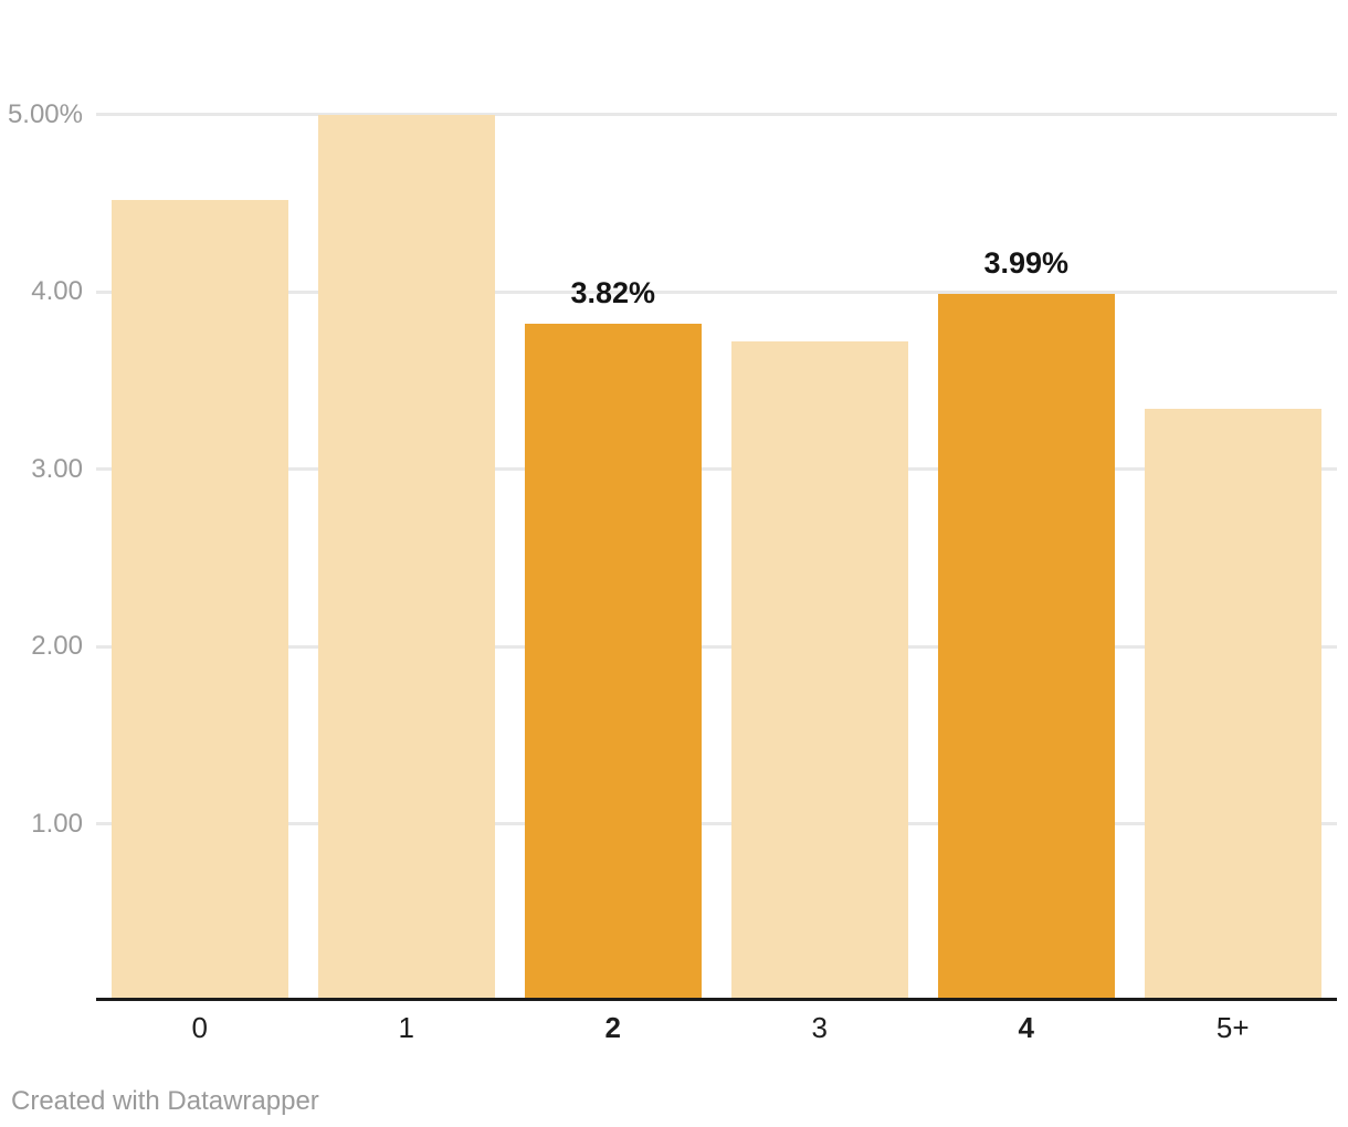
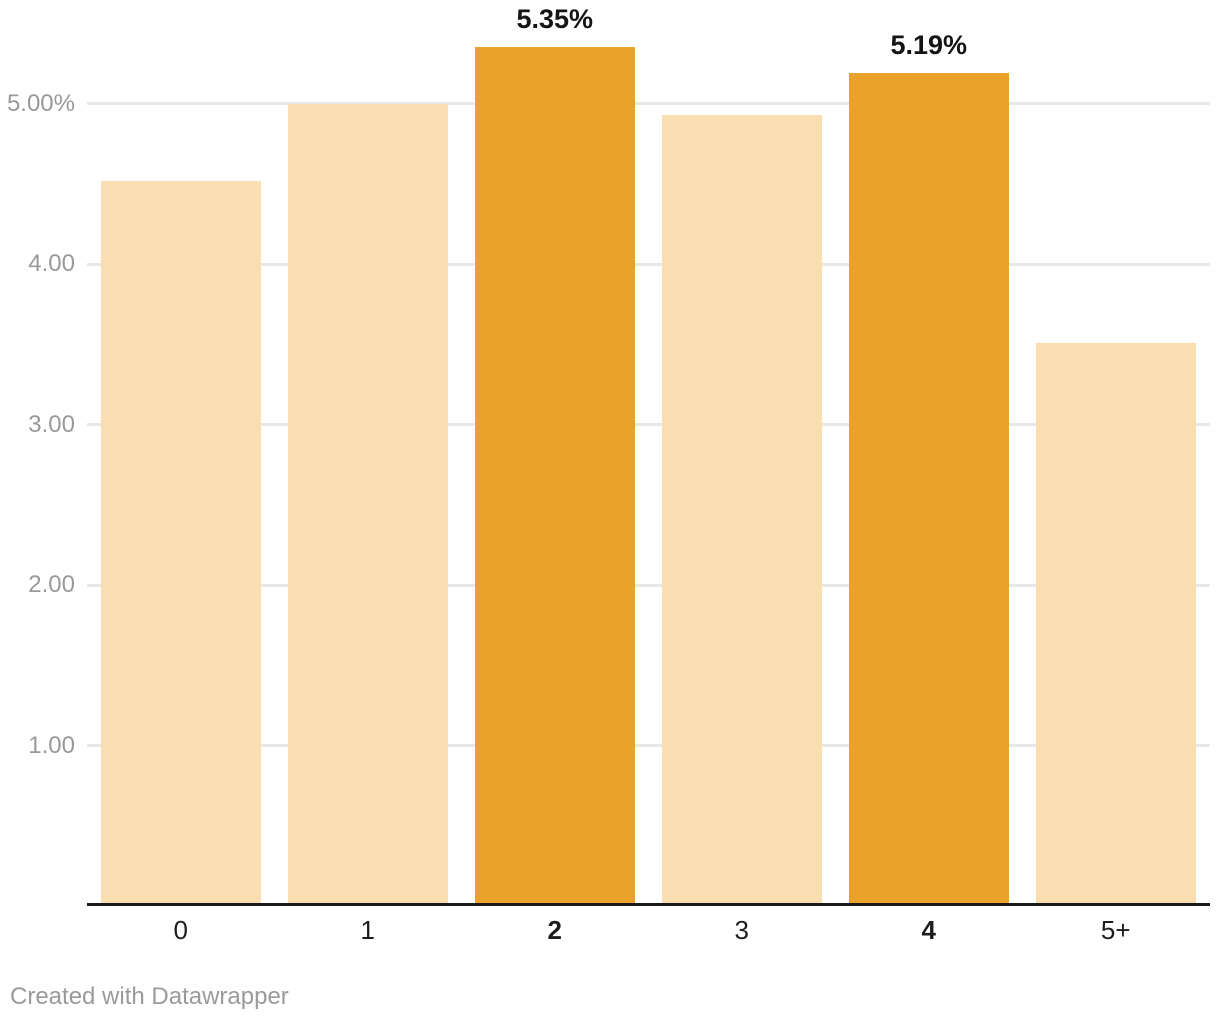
2: 3.82% -> 5.35%
3: 3.72% -> 4.93%
4: 3.99% -> 5.19%
5+: 3.34% -> 3.51%
